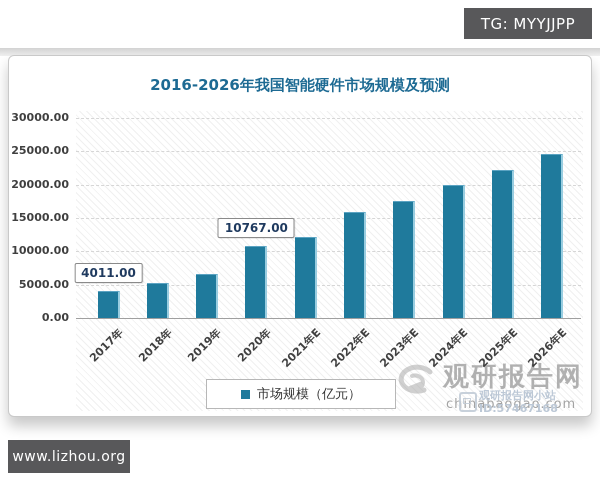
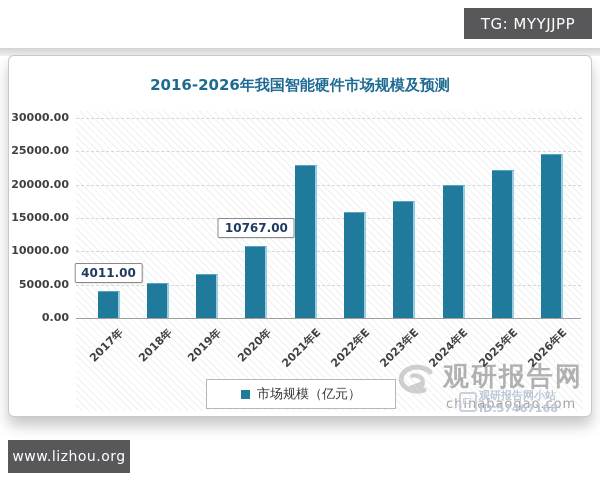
2021年E: 12000 -> 23000
